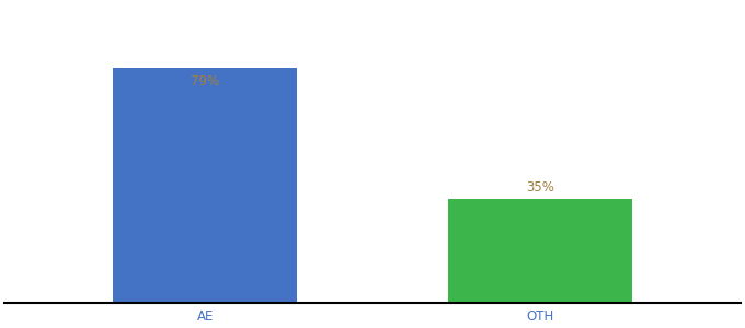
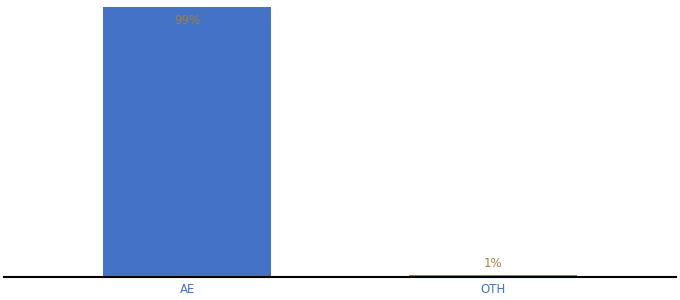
AE: 79% -> 99%
OTH: 35% -> 1%
